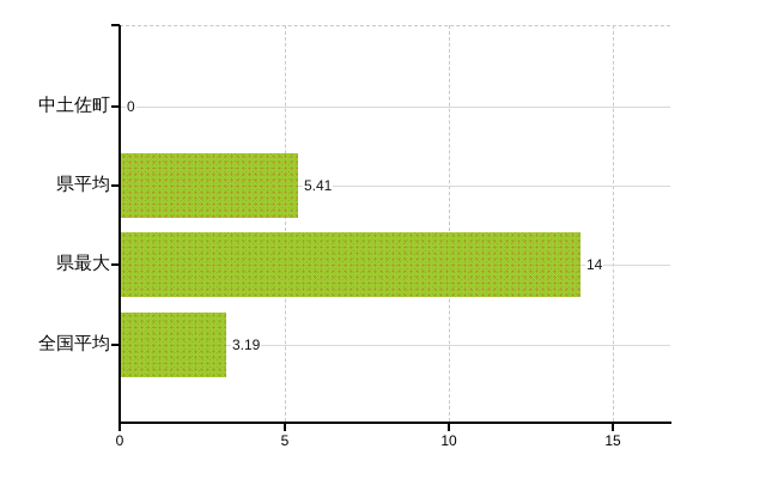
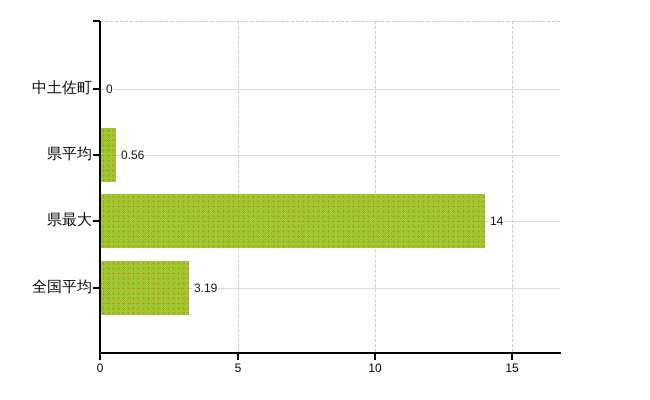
県平均: 5.41 -> 0.56
